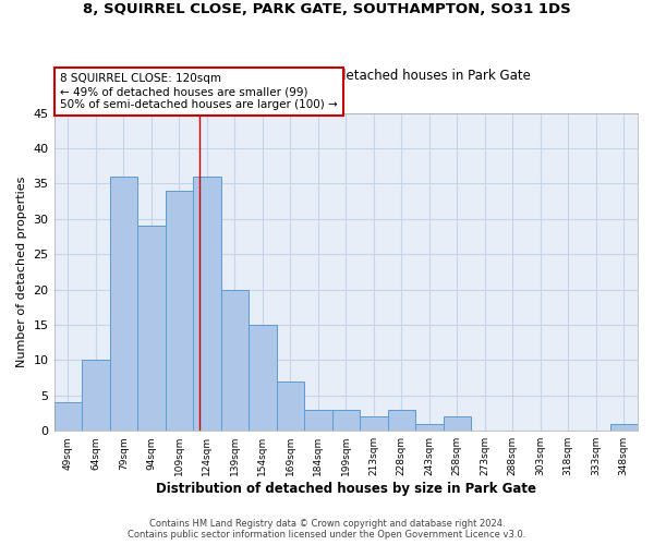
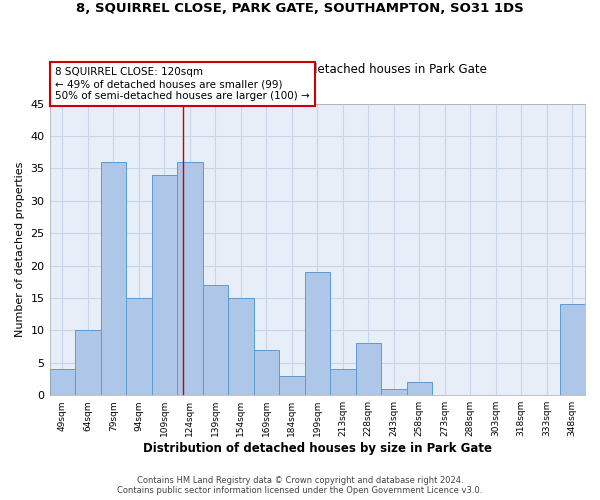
94sqm: 29 -> 15
139sqm: 20 -> 17
199sqm: 3 -> 19
213sqm: 2 -> 4
228sqm: 3 -> 8
348sqm: 1 -> 14
